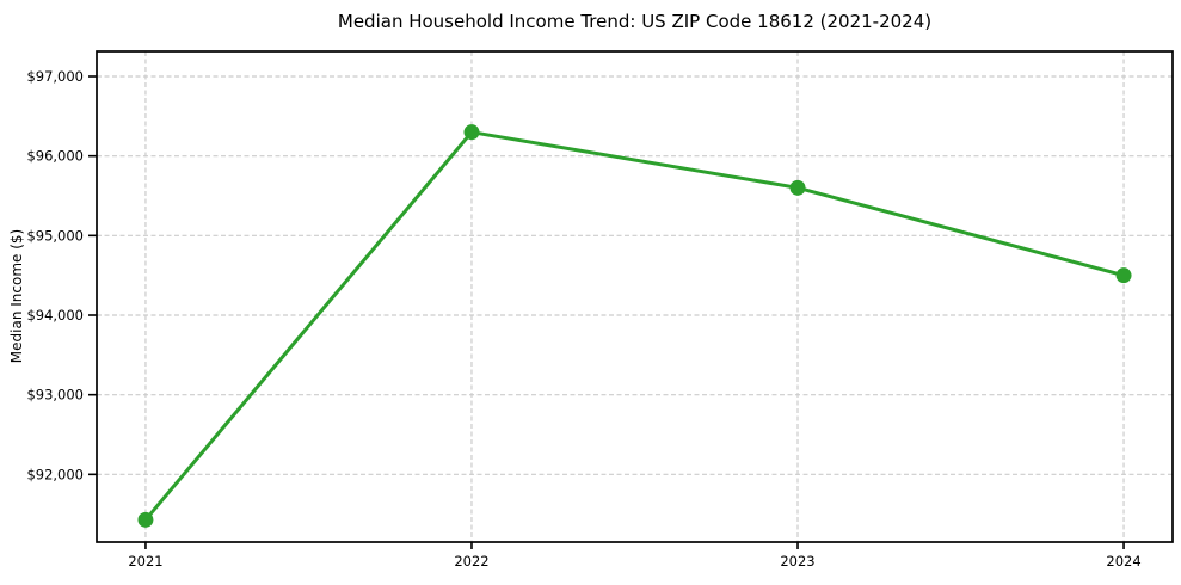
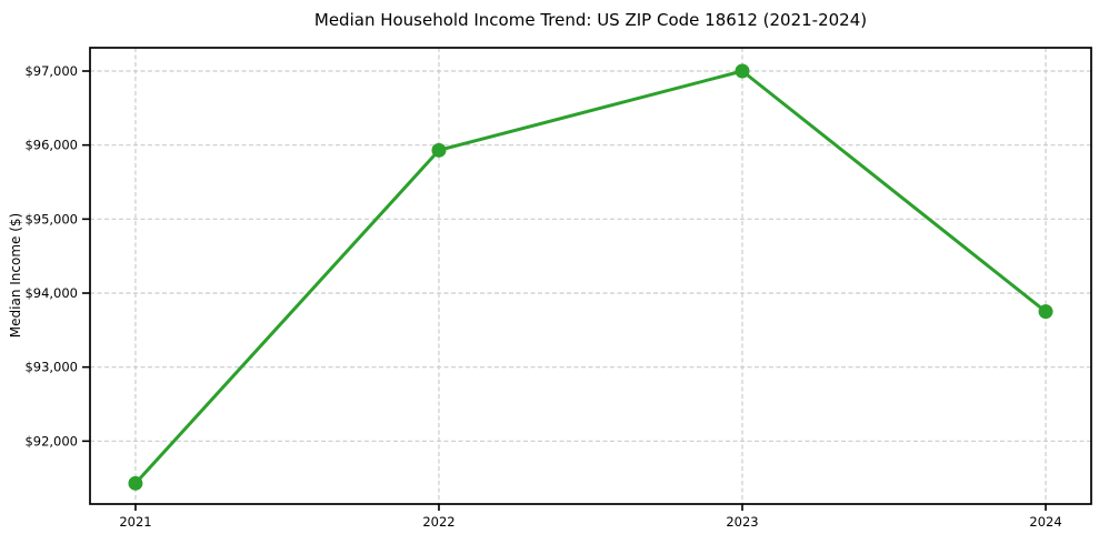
2022: $96300 -> $95900
2023: $95600 -> $97000
2024: $94500 -> $93800
